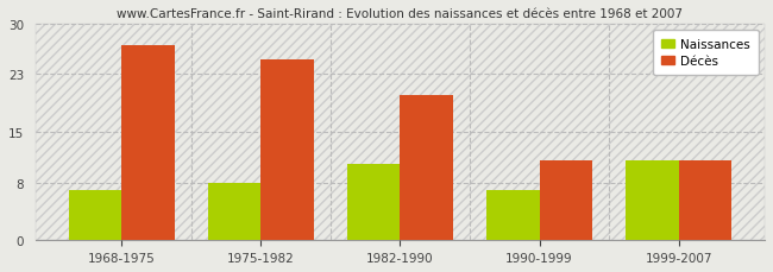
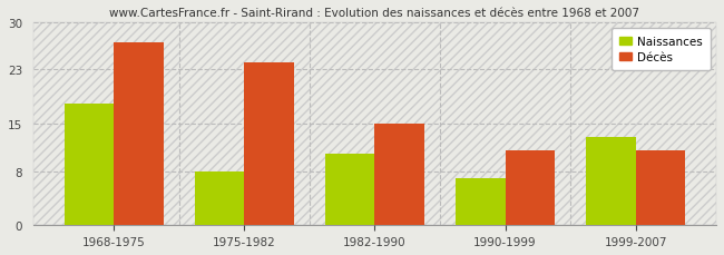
Naissances/1968-1975: 7.0 -> 18.0
Décès/1975-1982: 25 -> 24
Décès/1982-1990: 20 -> 15
Naissances/1999-2007: 11.0 -> 13.0
